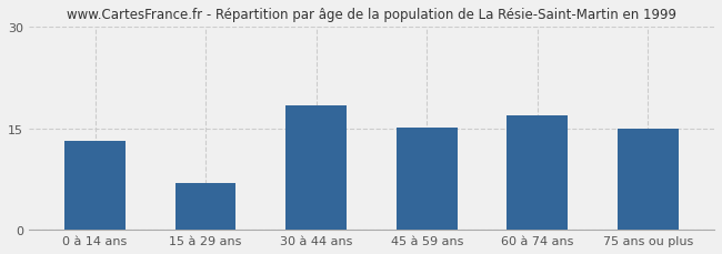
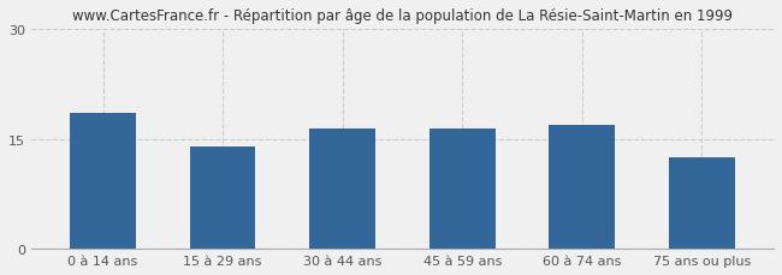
0 à 14 ans: 13.2 -> 18.5
15 à 29 ans: 7.0 -> 14.0
30 à 44 ans: 18.4 -> 16.5
45 à 59 ans: 15.2 -> 16.5
75 ans ou plus: 15.0 -> 12.5
